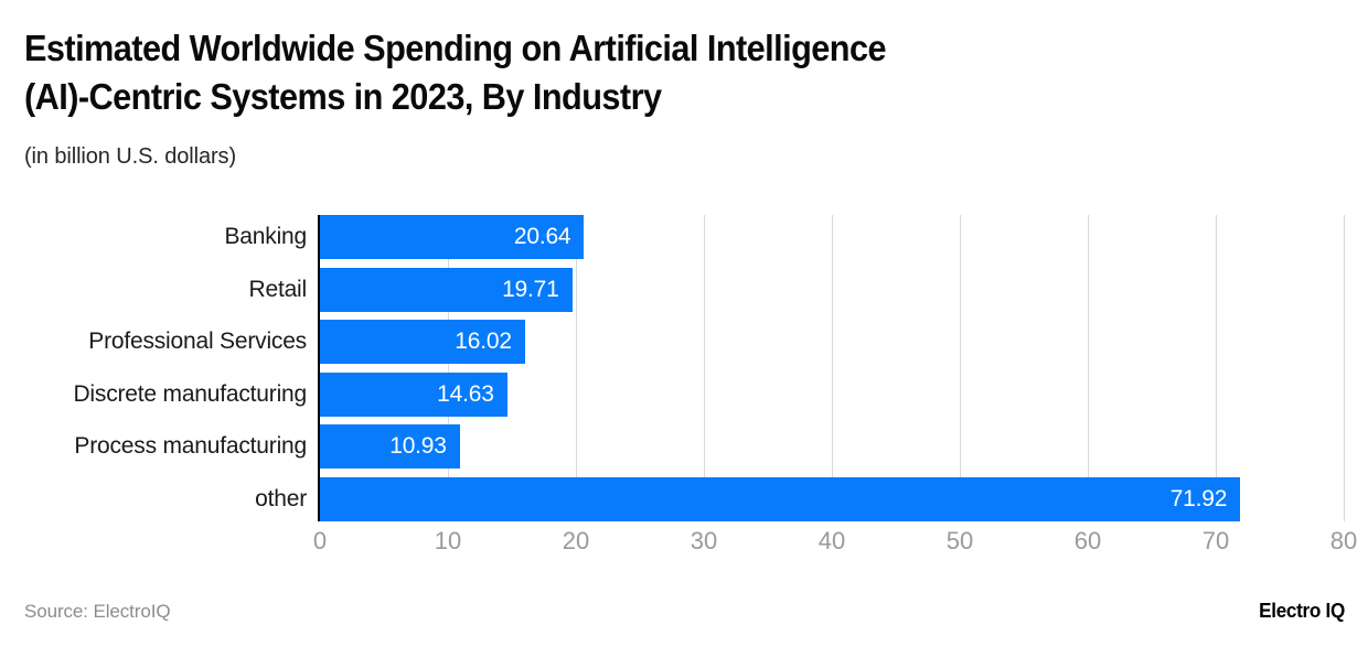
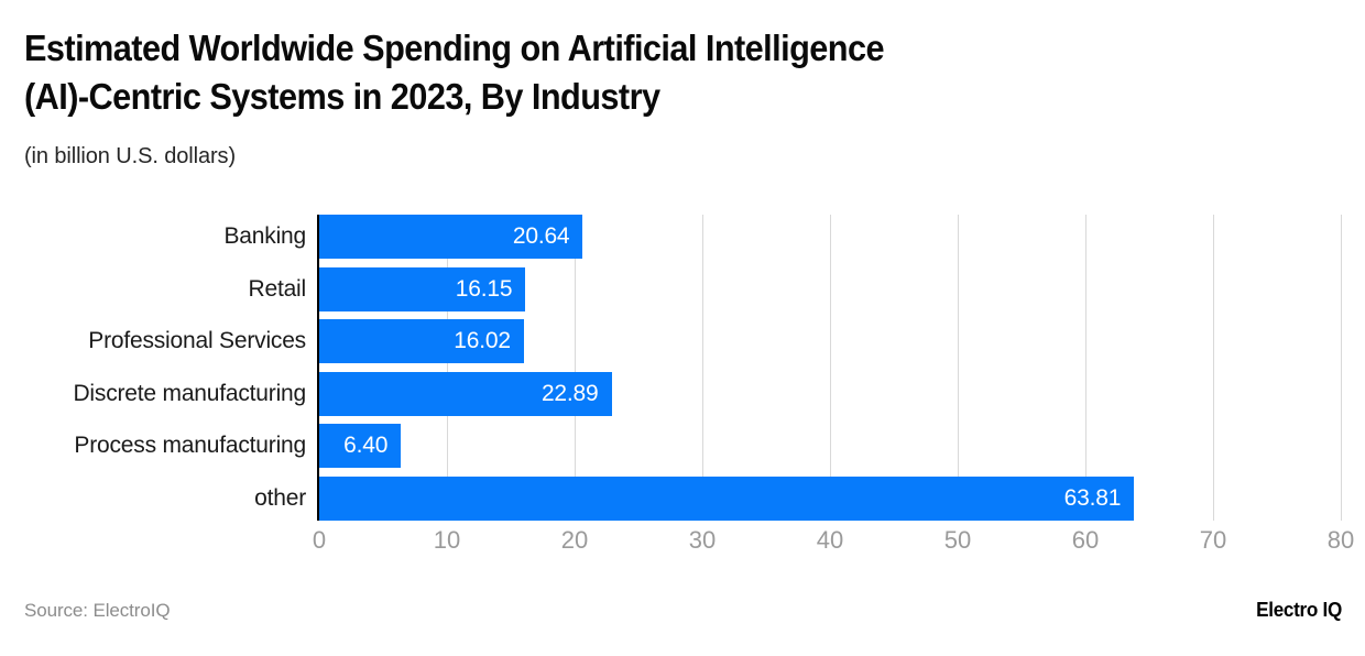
Retail: 19.71 -> 16.15
Discrete manufacturing: 14.63 -> 22.89
Process manufacturing: 10.93 -> 6.40
other: 71.92 -> 63.81
